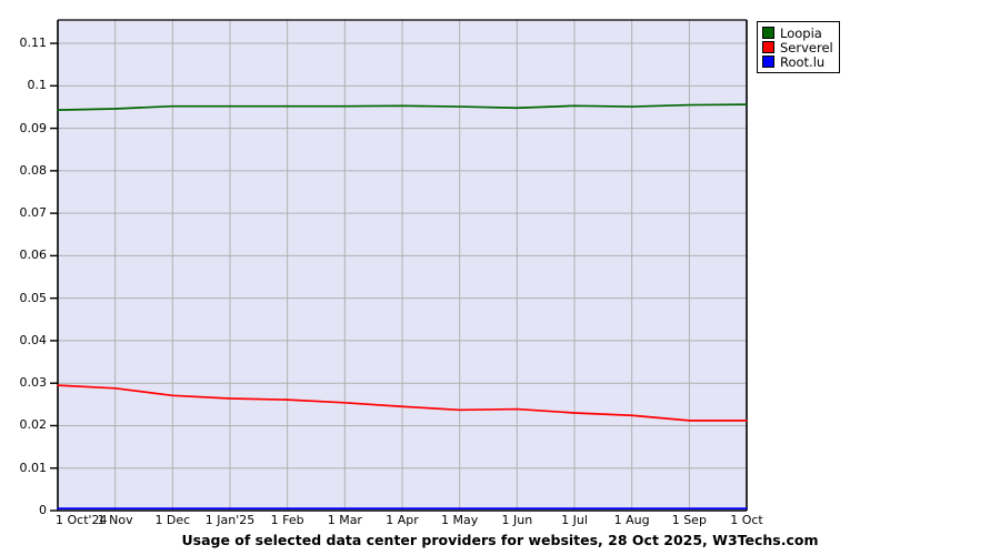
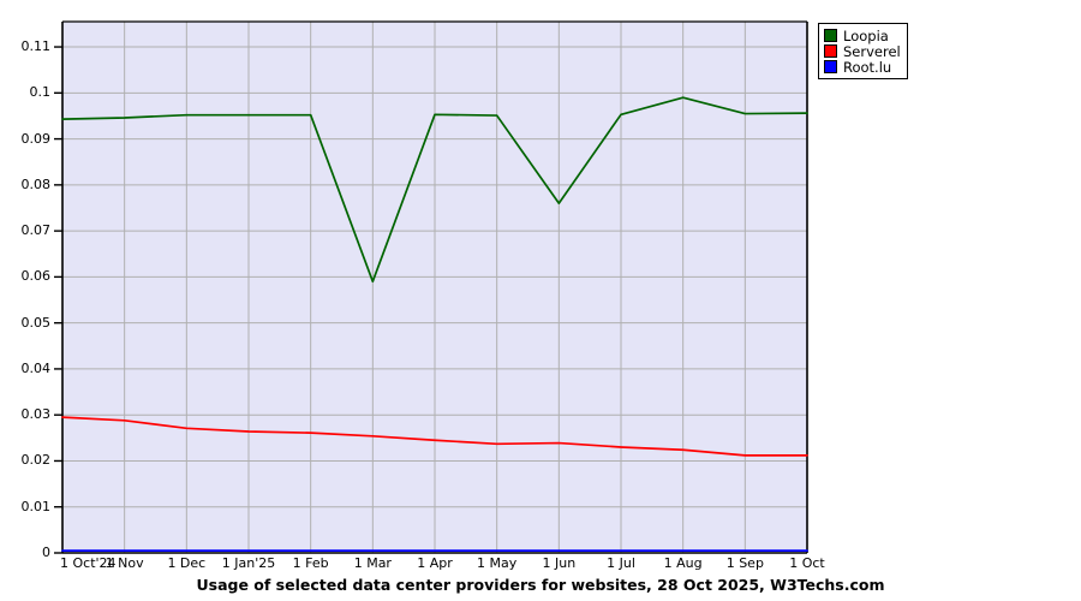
Loopia/1 Mar: 0.095 -> 0.059
Loopia/1 Jun: 0.095 -> 0.076
Loopia/1 Aug: 0.095 -> 0.099
